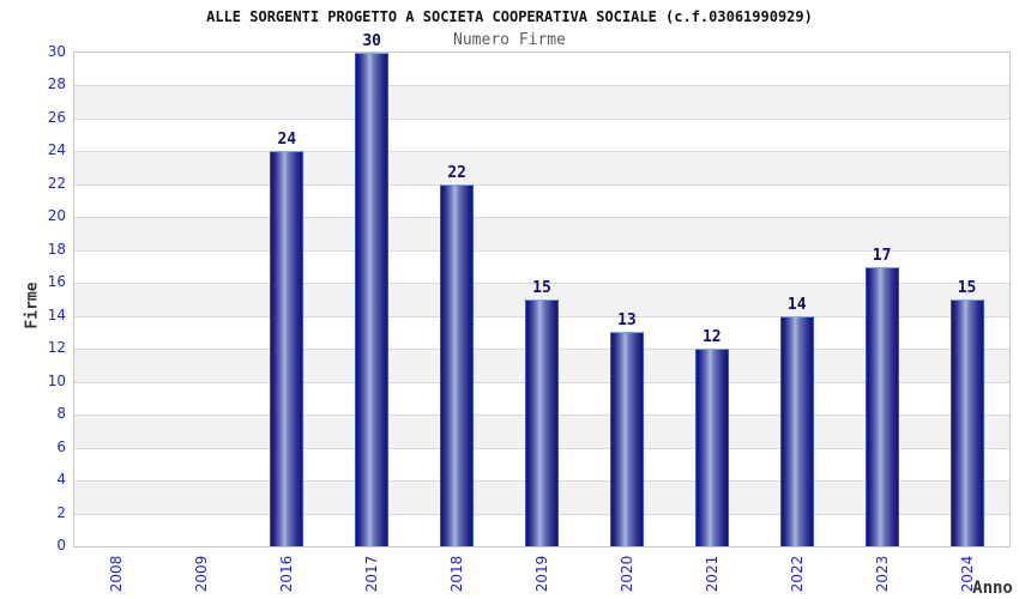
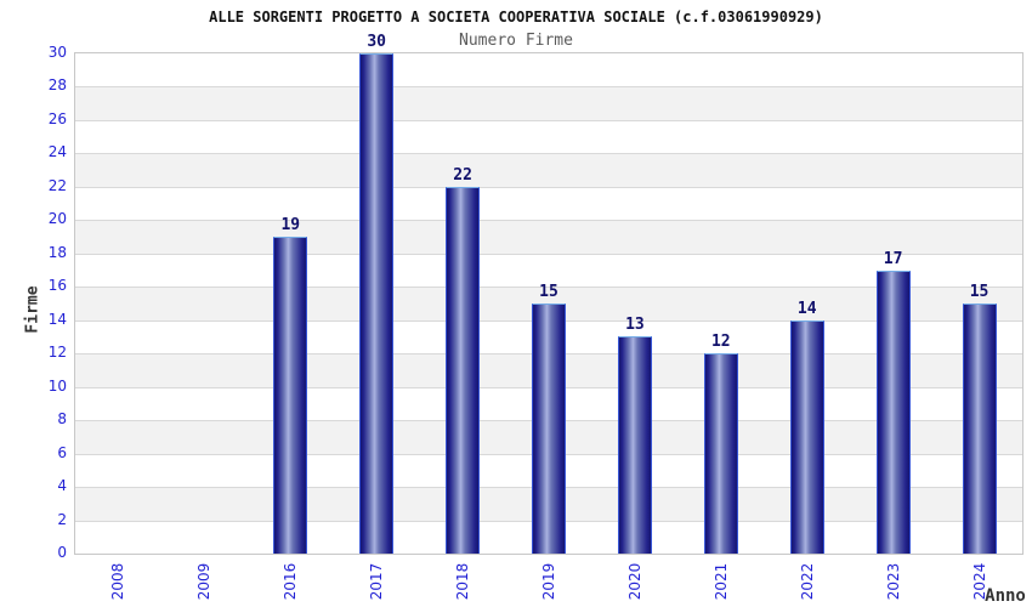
2016: 24 -> 19
